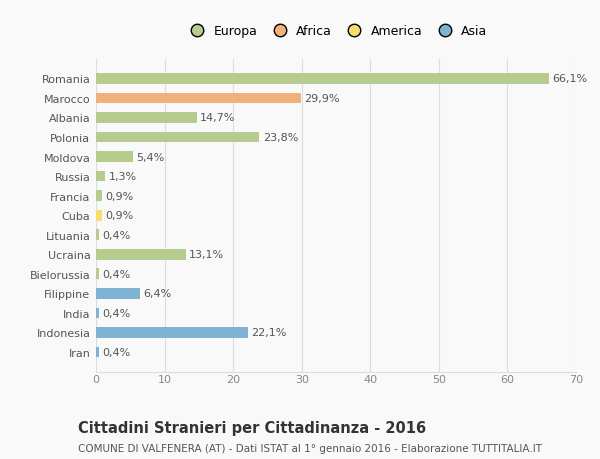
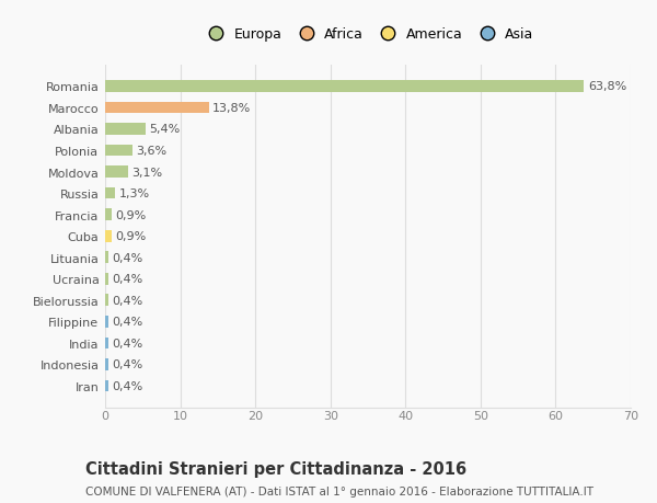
Romania: 66,1% -> 63,8%
Marocco: 29,9% -> 13,8%
Albania: 14,7% -> 5,4%
Polonia: 23,8% -> 3,6%
Moldova: 5,4% -> 3,1%
Ucraina: 13,1% -> 0,4%
Filippine: 6,4% -> 0,4%
Indonesia: 22,1% -> 0,4%
